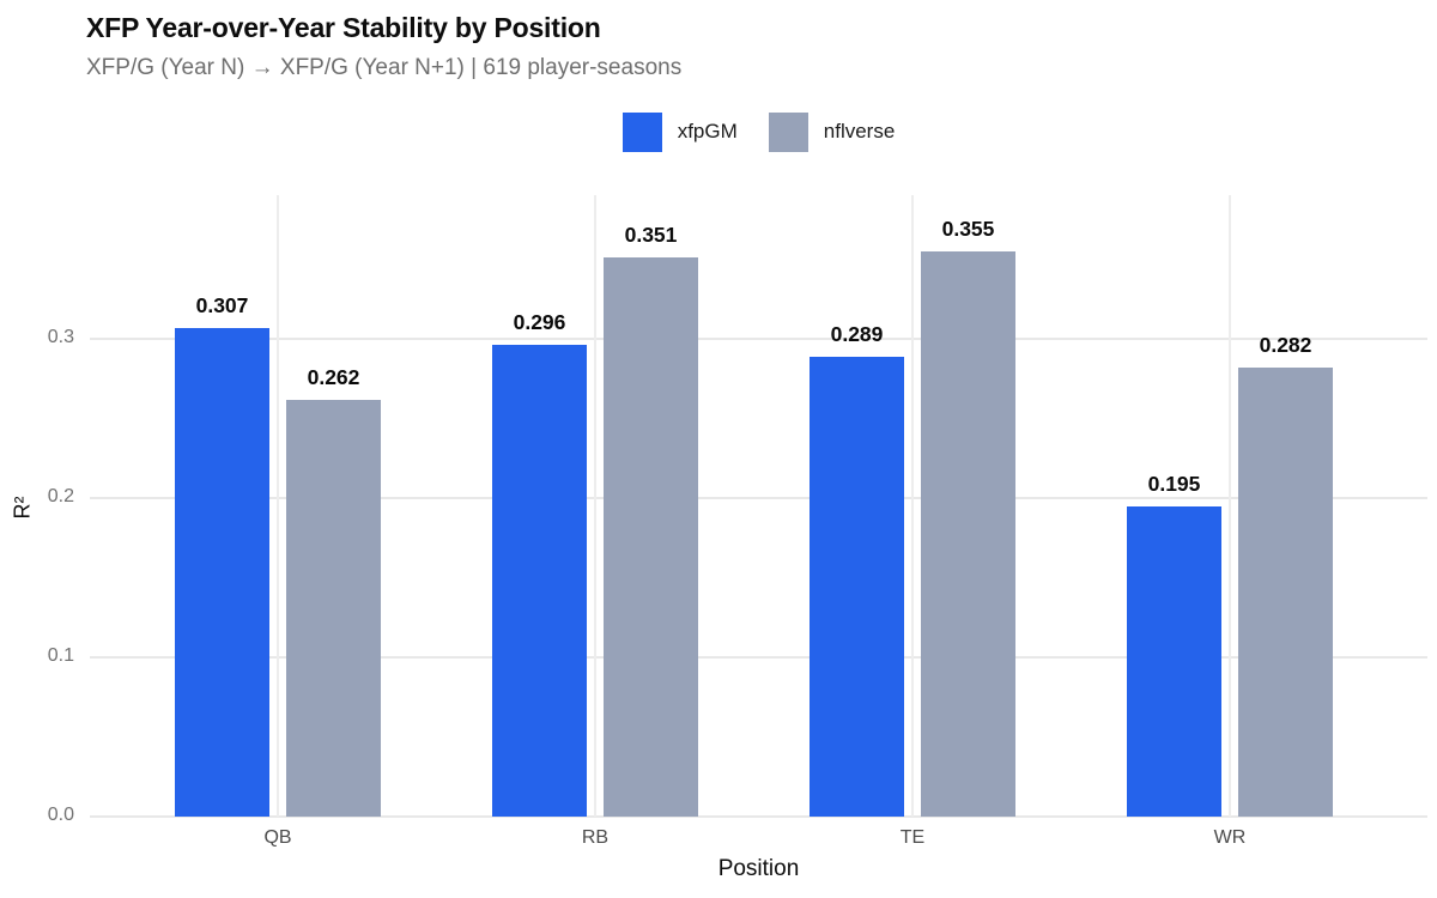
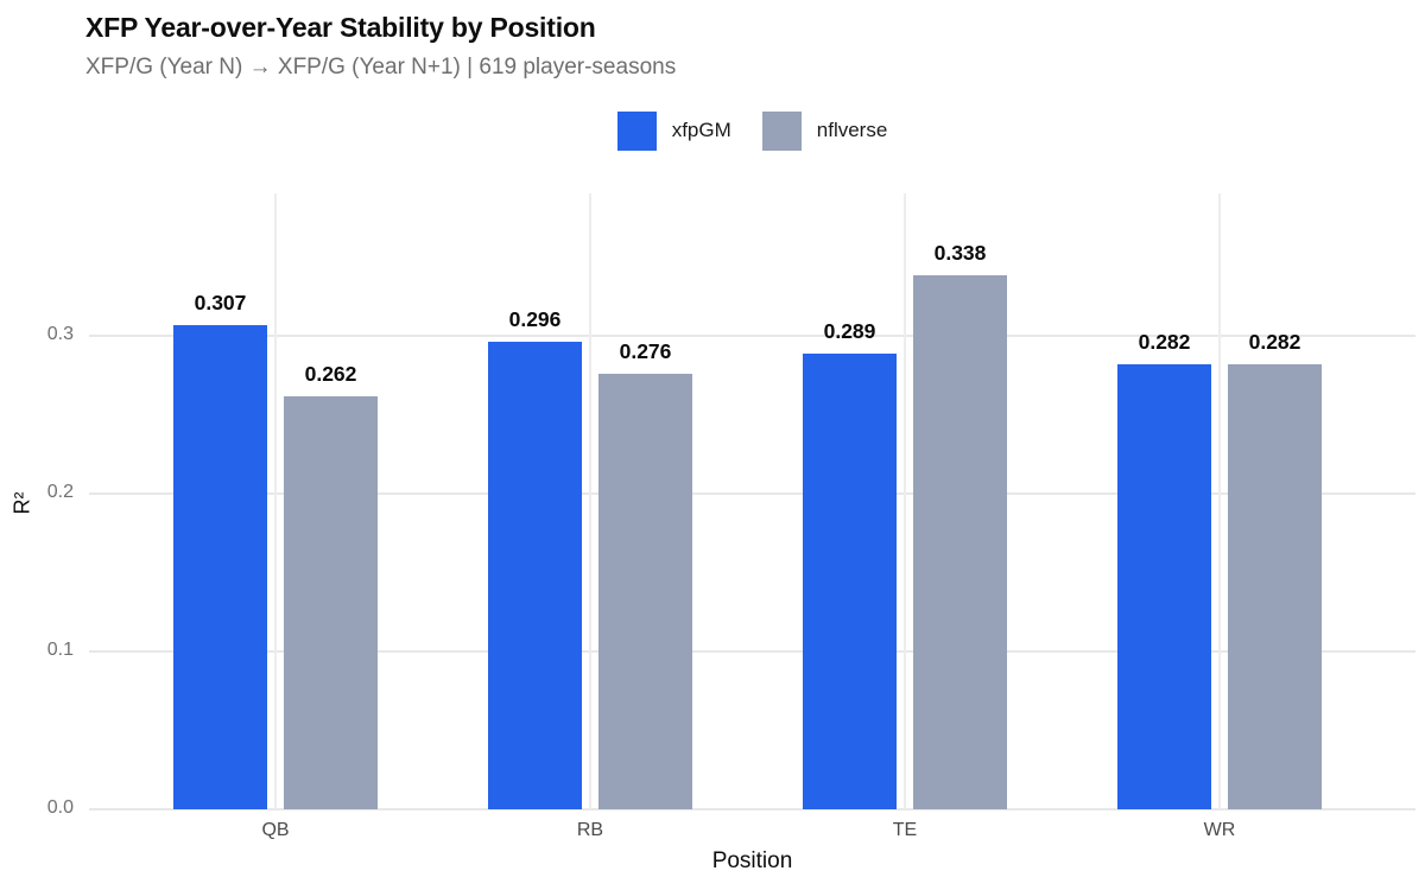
nflverse/RB: 0.351 -> 0.276
nflverse/TE: 0.355 -> 0.338
xfpGM/WR: 0.195 -> 0.282
